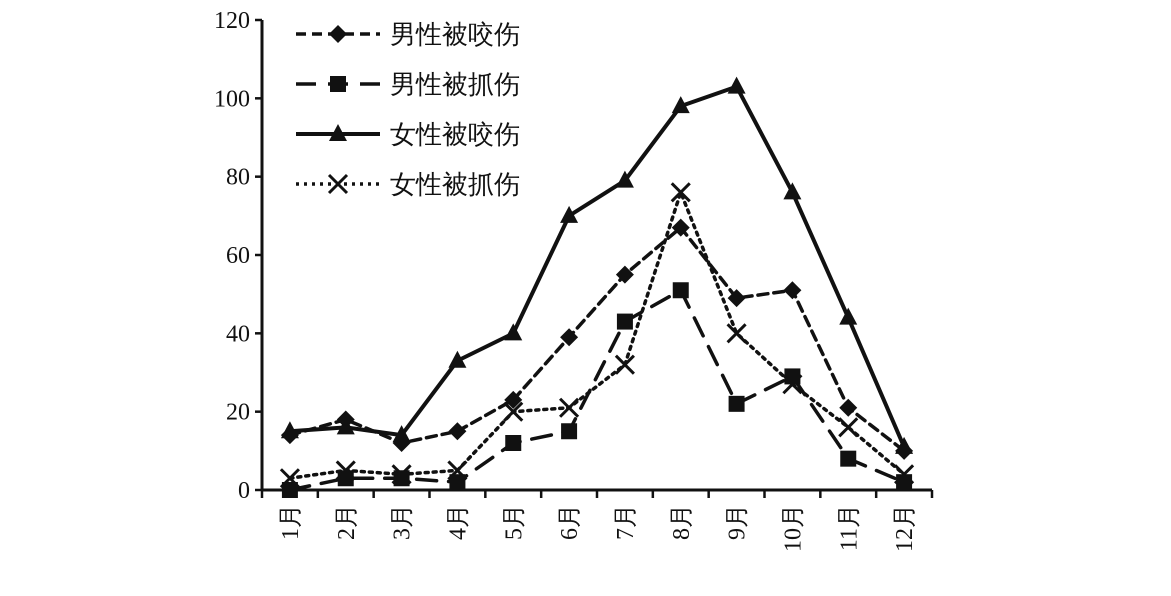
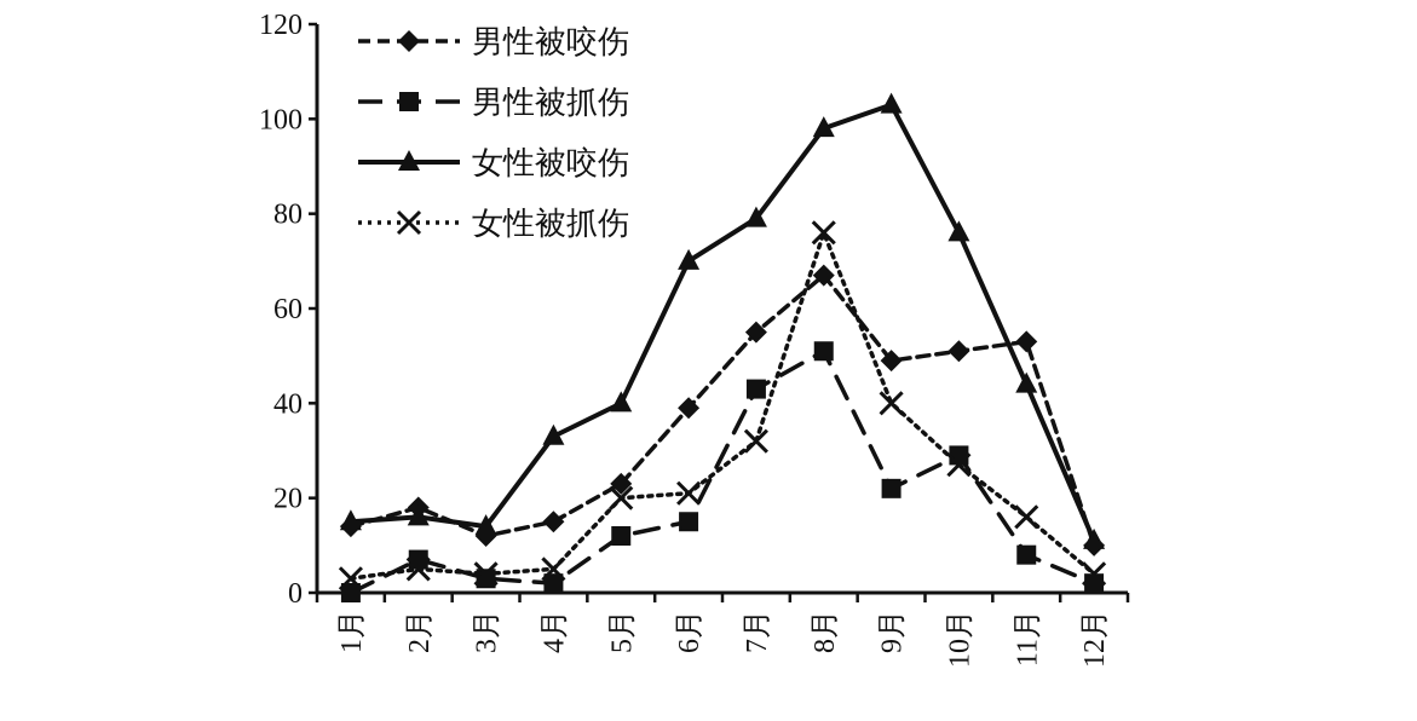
男性被抓伤/2月: 3 -> 7
男性被咬伤/11月: 21 -> 53
